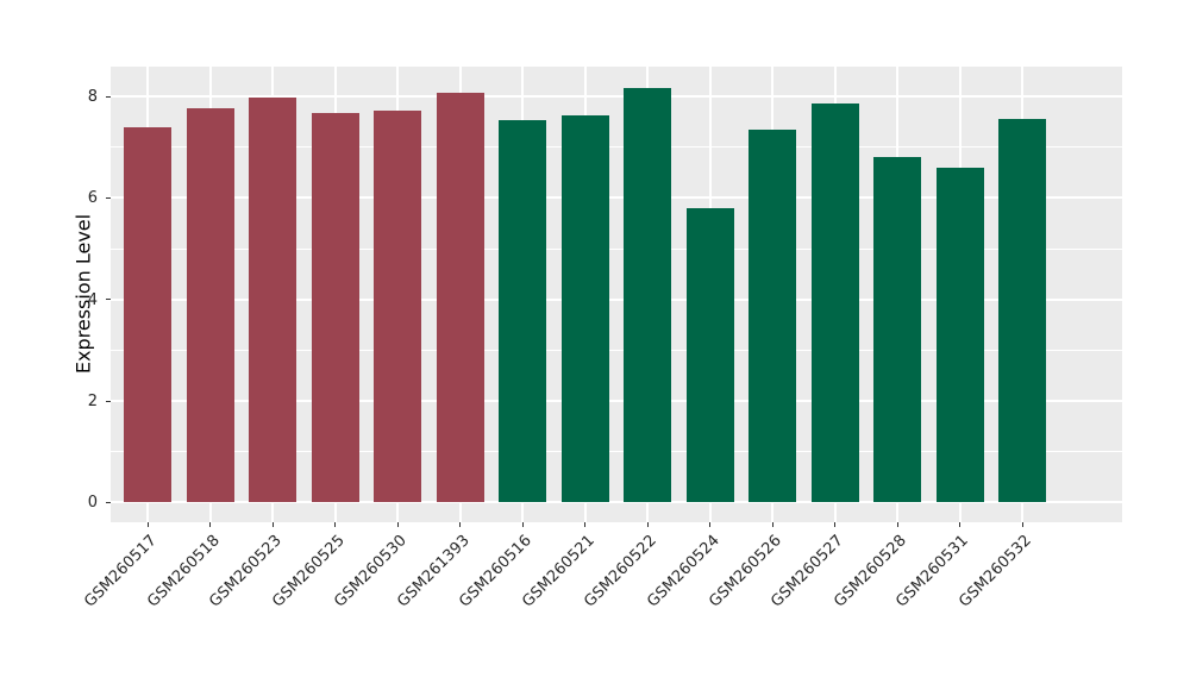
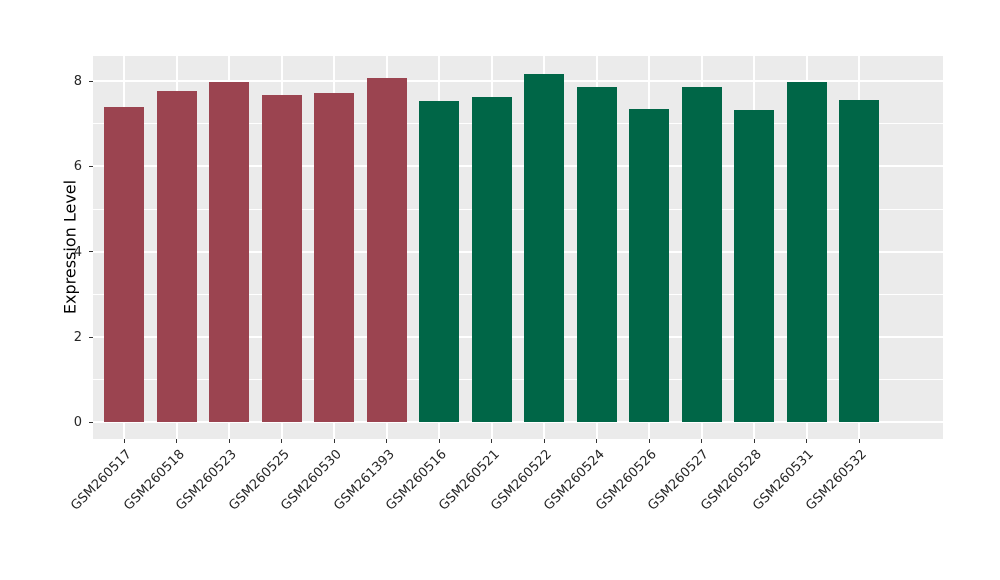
GSM260524: 5.8 -> 7.9
GSM260528: 6.8 -> 7.3
GSM260531: 6.6 -> 8.0
